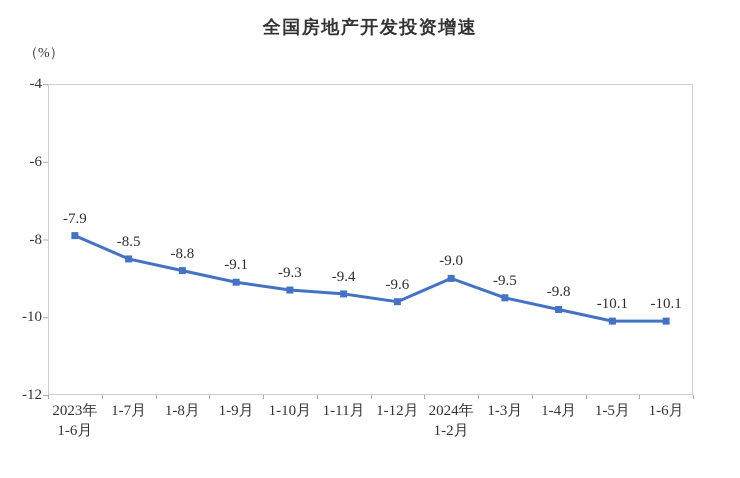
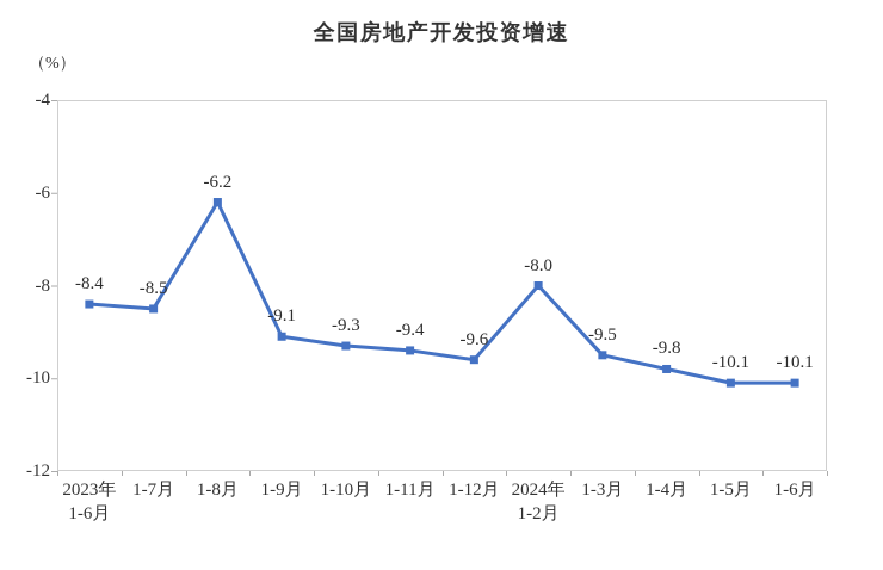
2023年 1-6月: -7.9 -> -8.4
1-8月: -8.8 -> -6.2
2024年 1-2月: -9.0 -> -8.0
